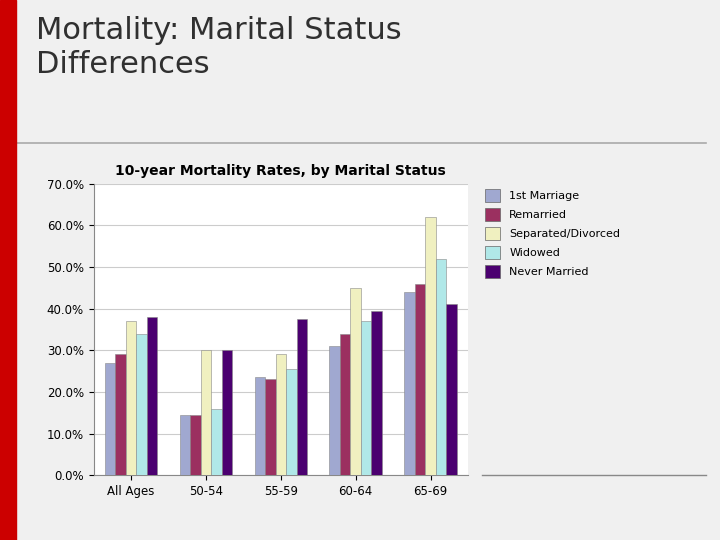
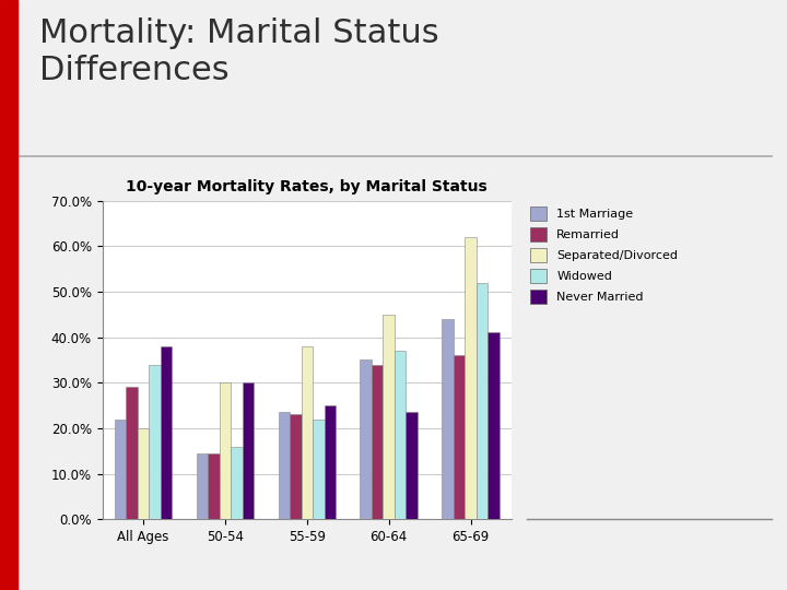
1st Marriage/All Ages: 27.0% -> 22.0%
Separated/Divorced/All Ages: 37% -> 20%
Separated/Divorced/55-59: 29% -> 38%
Widowed/55-59: 25.5% -> 22.0%
Never Married/55-59: 37.5% -> 25.0%
1st Marriage/60-64: 31.0% -> 35.0%
Never Married/60-64: 39.5% -> 23.5%
Remarried/65-69: 46.0% -> 36.0%
